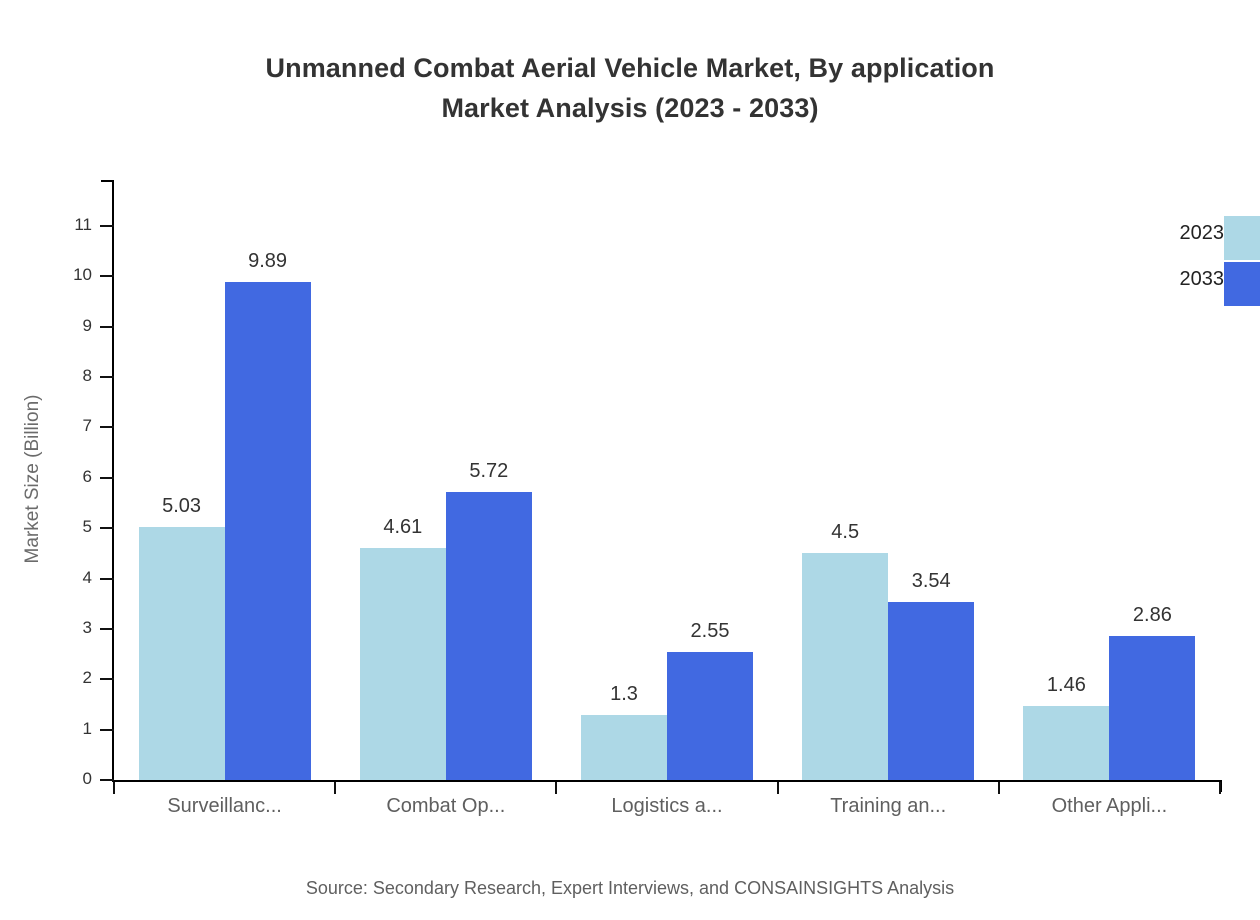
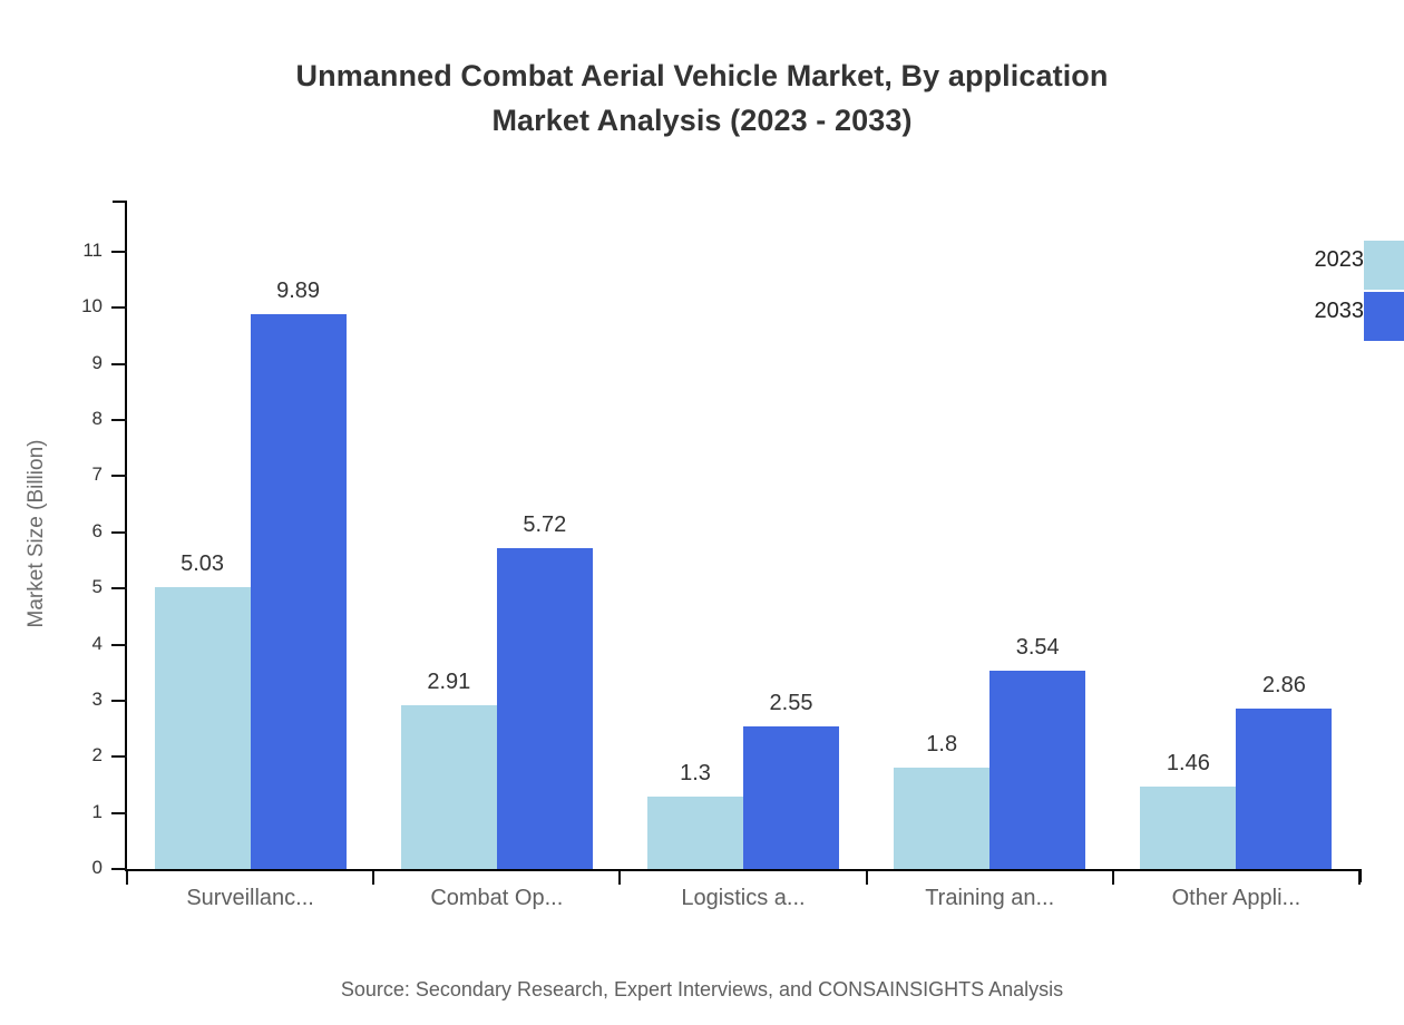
2023/Combat Op...: 4.61 -> 2.91
2023/Training an...: 4.5 -> 1.8
